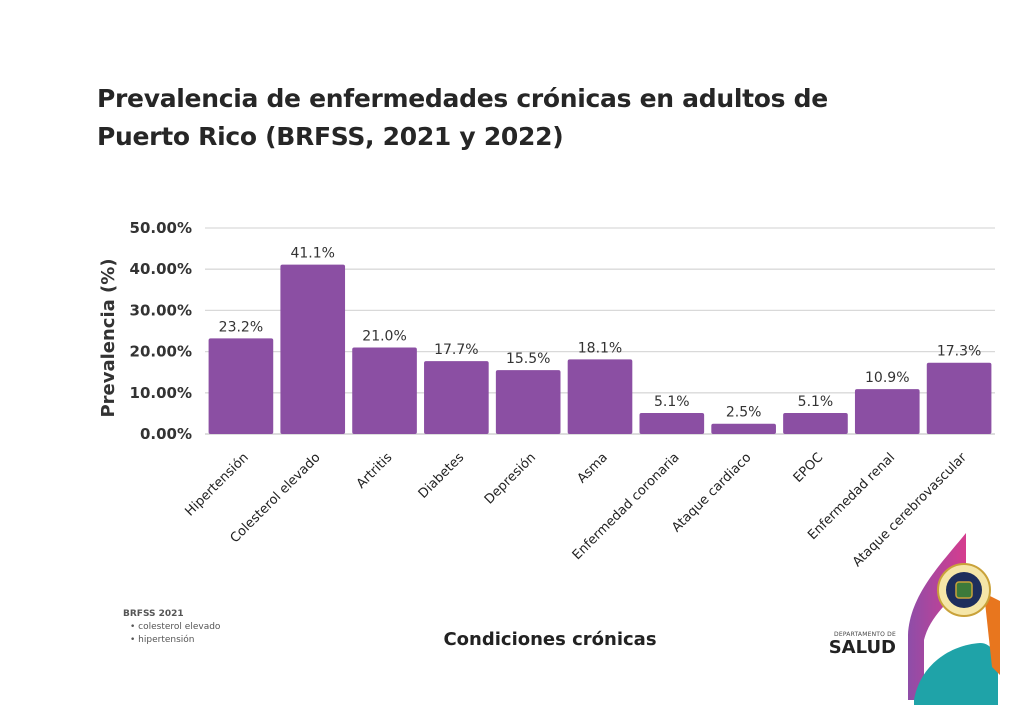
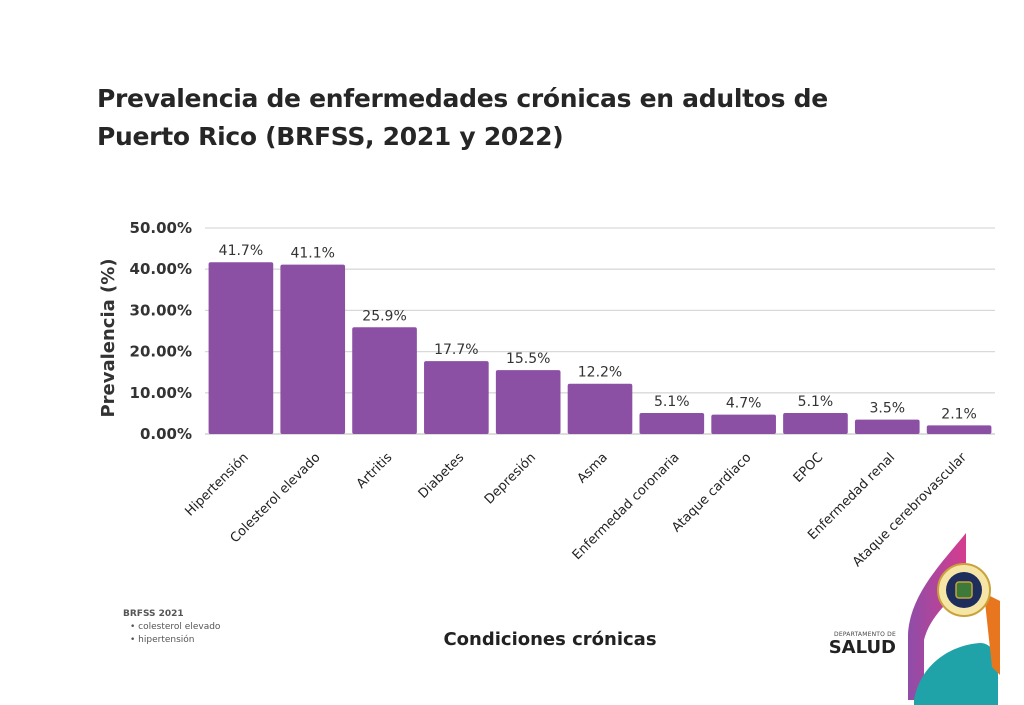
Hipertensión: 23.2% -> 41.7%
Artritis: 21.0% -> 25.9%
Asma: 18.1% -> 12.2%
Ataque cardiaco: 2.5% -> 4.7%
Enfermedad renal: 10.9% -> 3.5%
Ataque cerebrovascular: 17.3% -> 2.1%
